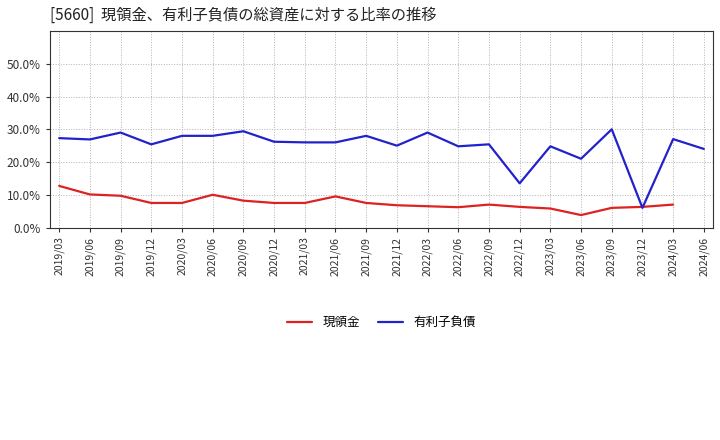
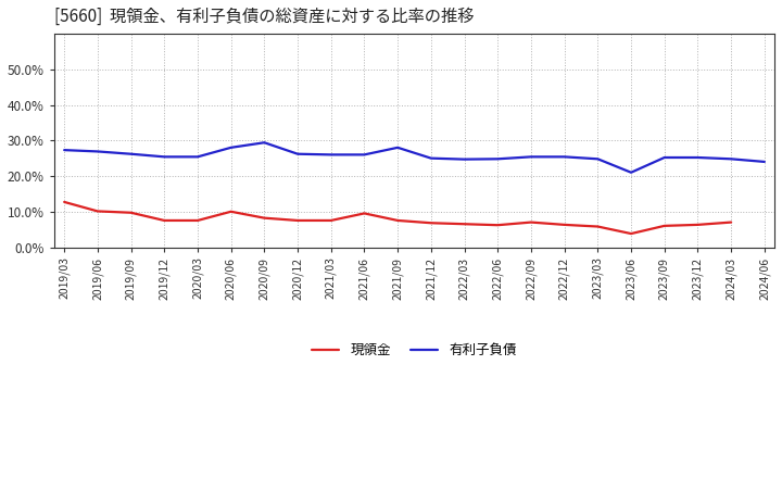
有利子負債/2019/09: 29.0% -> 26.2%
有利子負債/2020/03: 28.0% -> 25.4%
有利子負債/2022/03: 29.0% -> 24.7%
有利子負債/2022/12: 13.5% -> 25.4%
有利子負債/2023/09: 30.0% -> 25.2%
有利子負債/2023/12: 6.0% -> 25.2%
有利子負債/2024/03: 27.0% -> 24.8%
